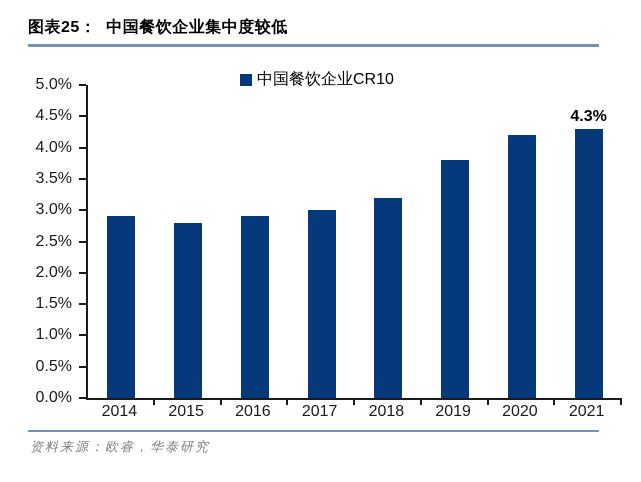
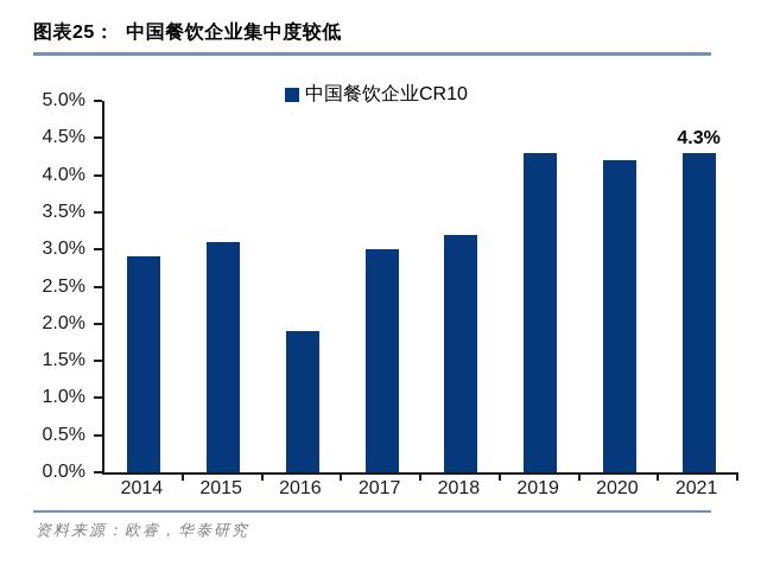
2015: 2.8% -> 3.1%
2016: 2.9% -> 1.9%
2019: 3.8% -> 4.3%
